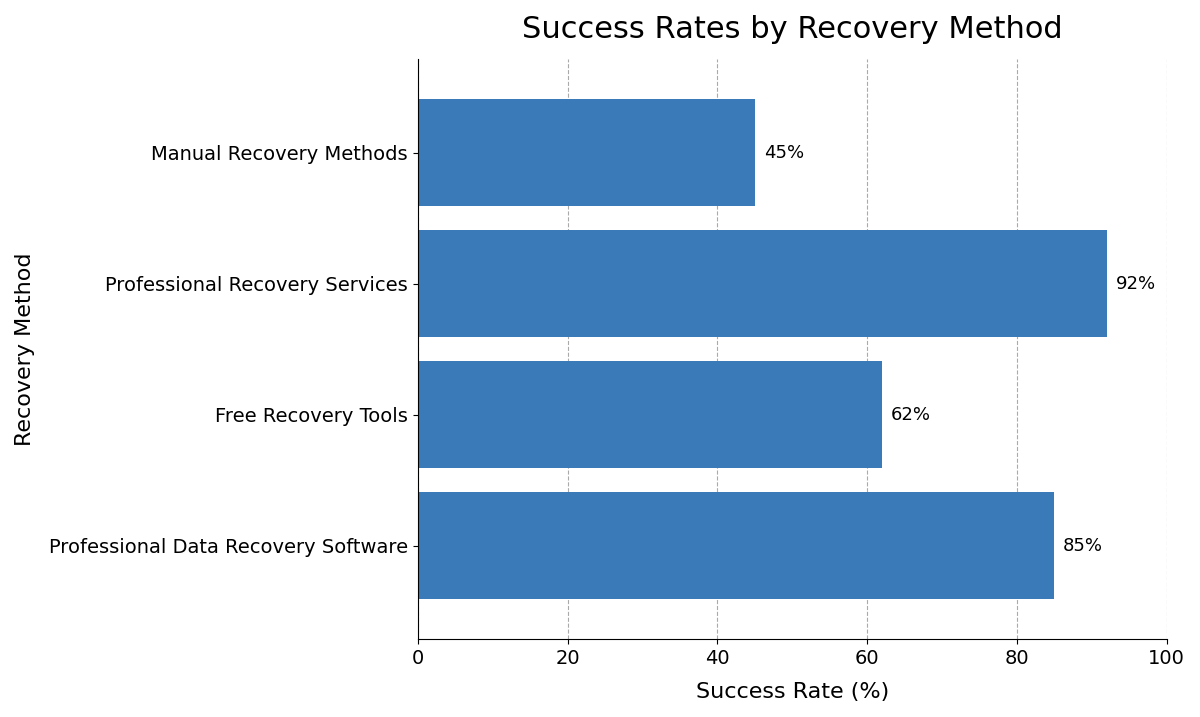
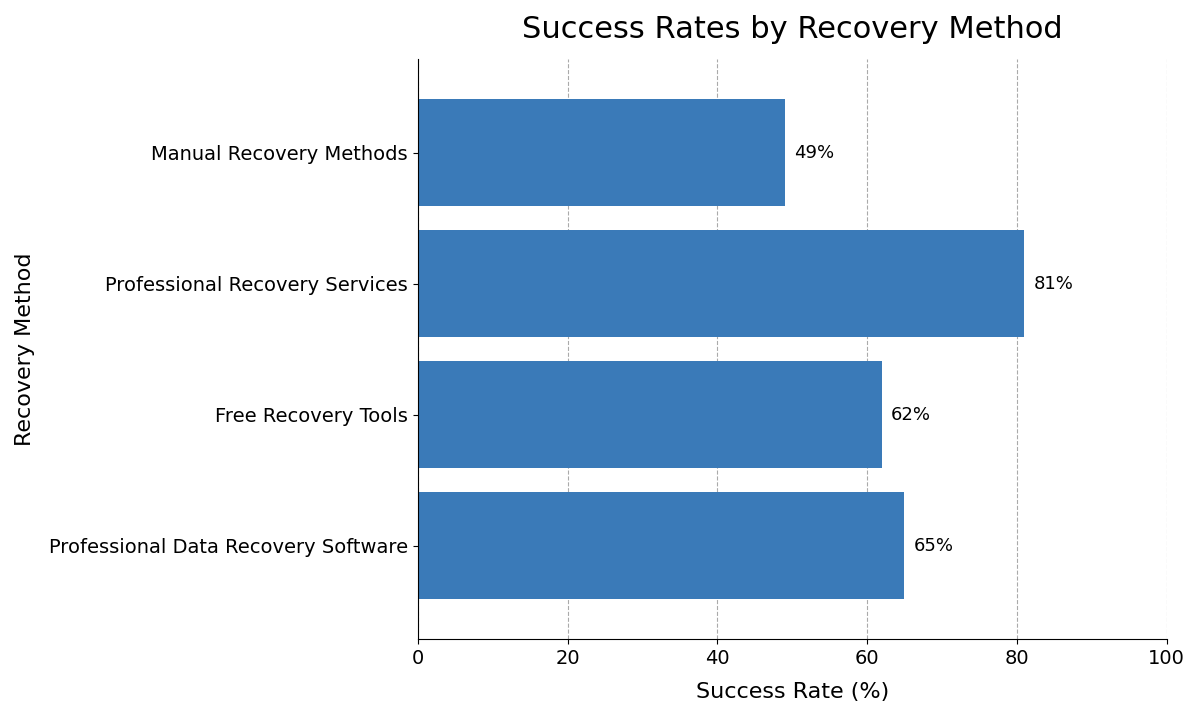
Manual Recovery Methods: 45% -> 49%
Professional Recovery Services: 92% -> 81%
Professional Data Recovery Software: 85% -> 65%
